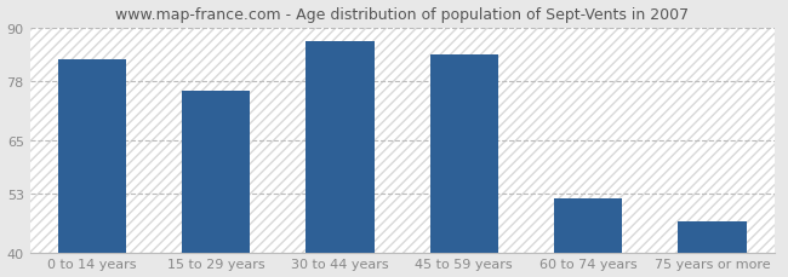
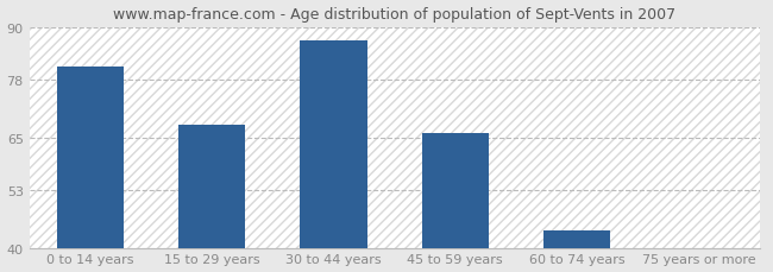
0 to 14 years: 83 -> 81
15 to 29 years: 76 -> 68
45 to 59 years: 84 -> 66
60 to 74 years: 52 -> 44
75 years or more: 47 -> 40
